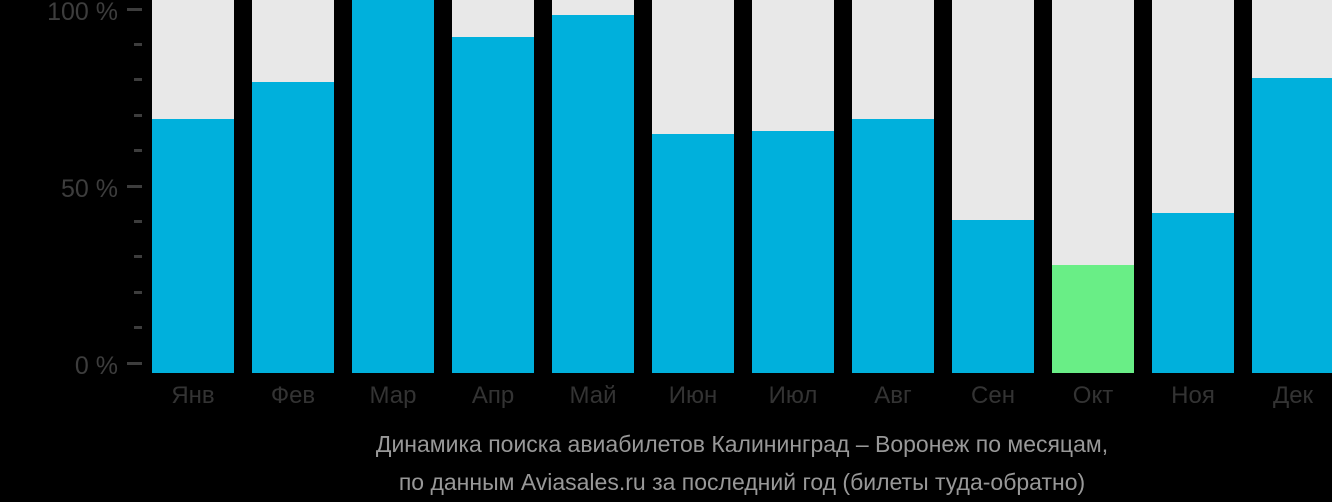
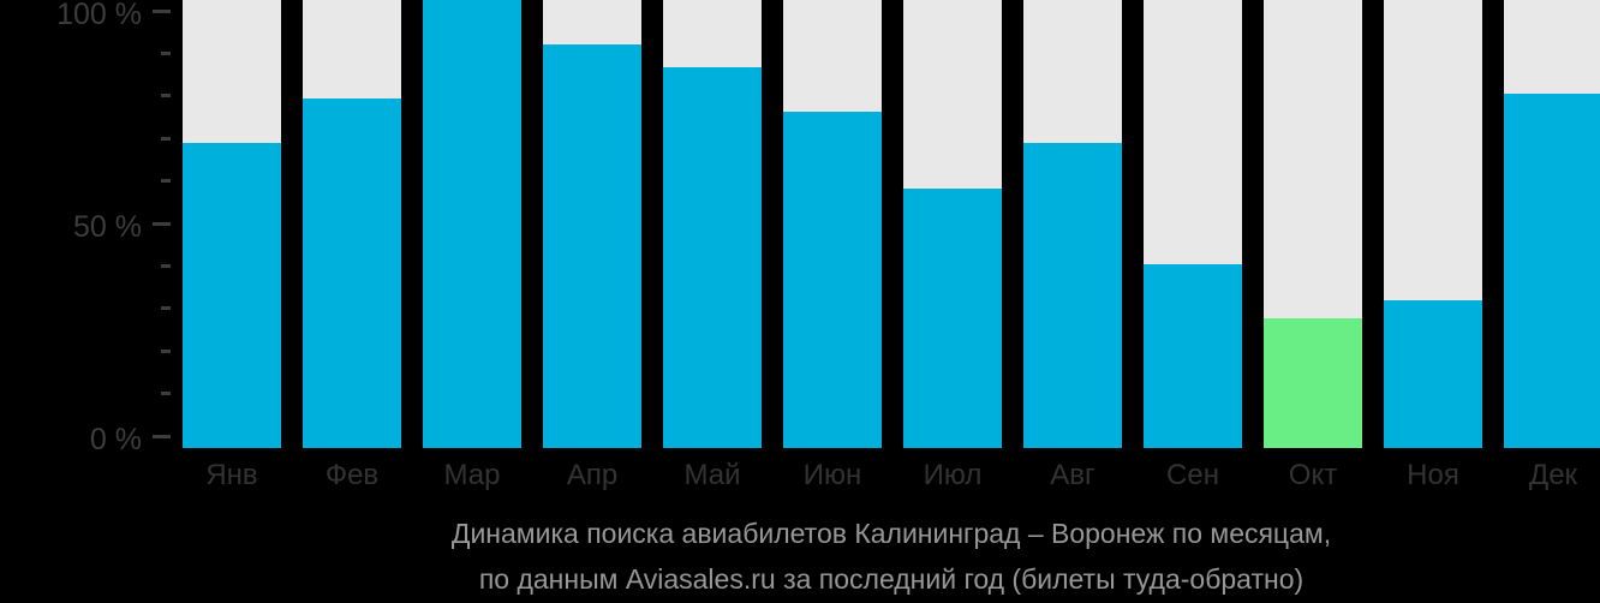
Май: 96% -> 85%
Июн: 64% -> 75%
Июл: 65% -> 58%
Ноя: 43% -> 33%
